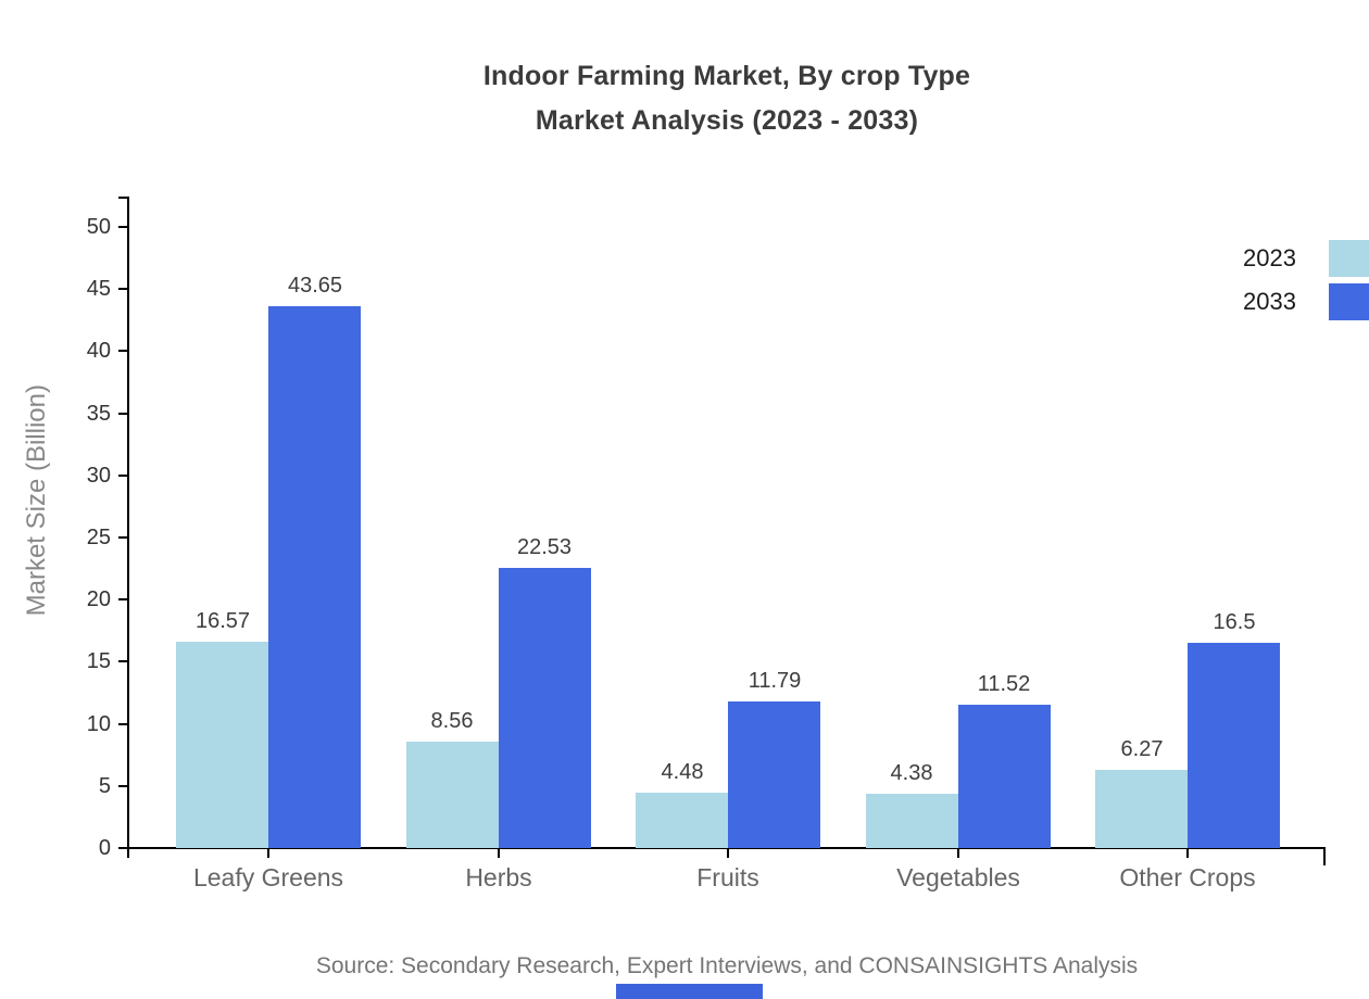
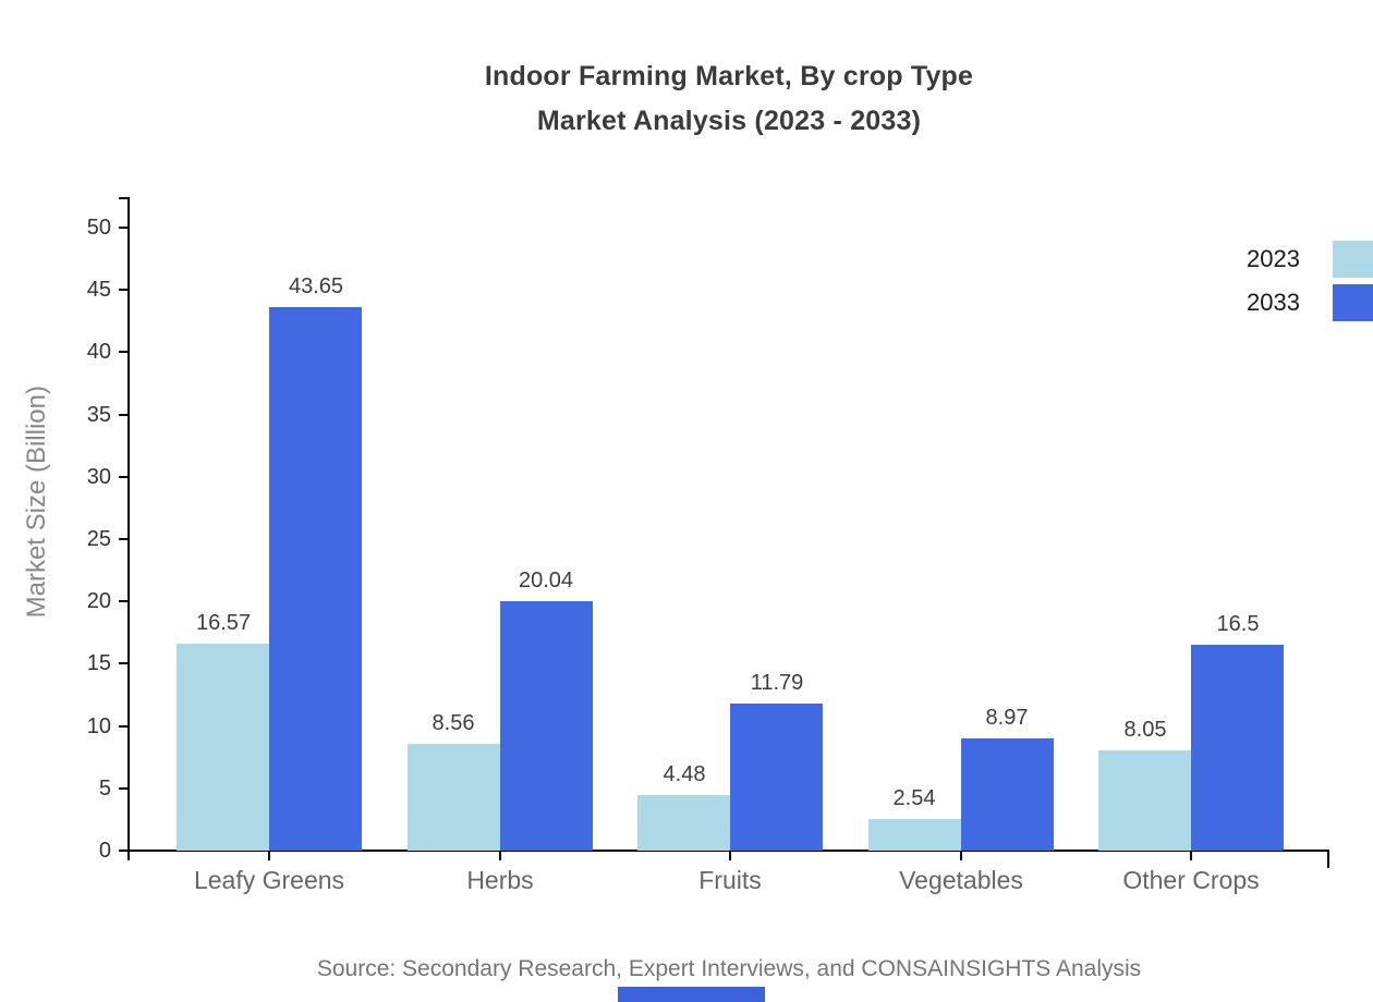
2033/Herbs: 22.53 -> 20.04
2023/Vegetables: 4.38 -> 2.54
2033/Vegetables: 11.52 -> 8.97
2023/Other Crops: 6.27 -> 8.05
